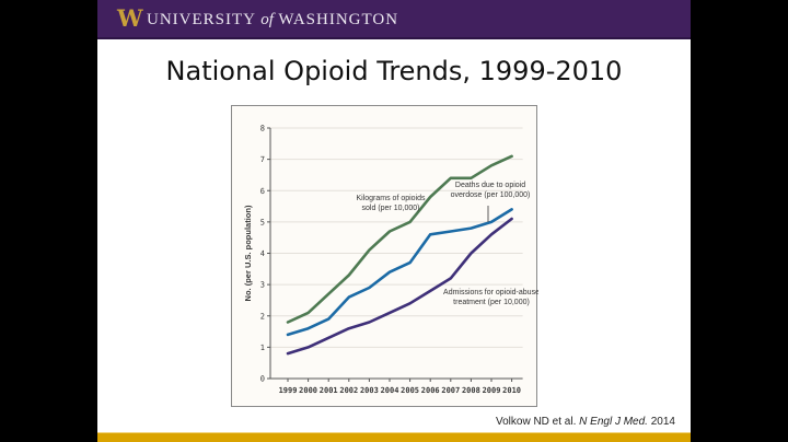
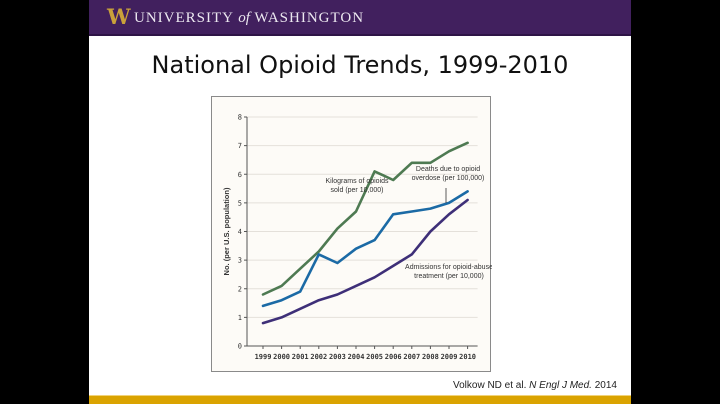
Deaths due to opioid overdose (per 100,000)/2002: 2.6 -> 3.2
Kilograms of opioids sold (per 10,000)/2005: 5.0 -> 6.1
